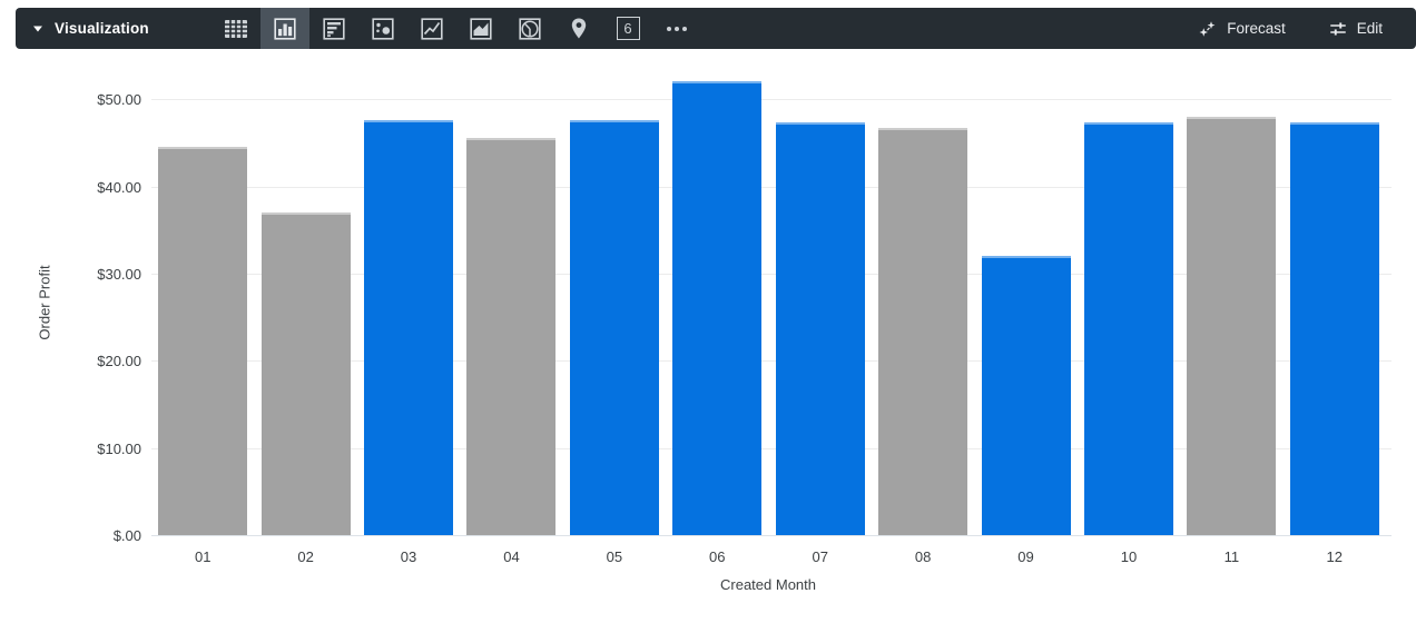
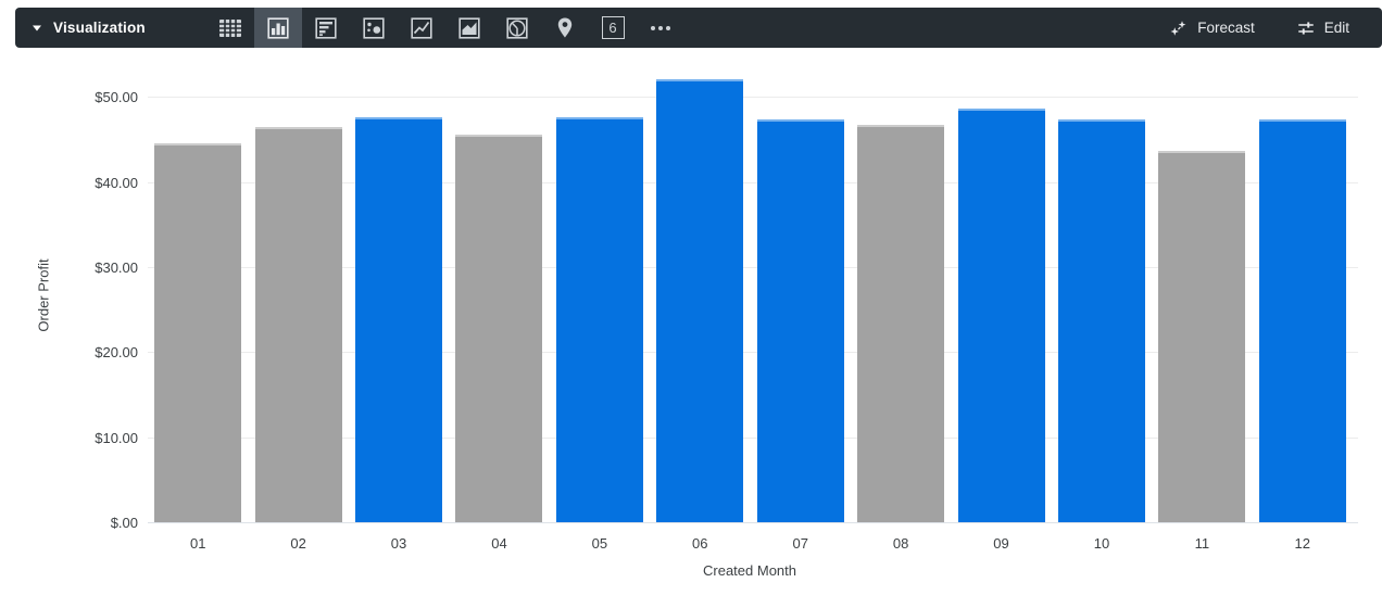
02: $37 -> $46
09: $32 -> $49
11: $48 -> $44
